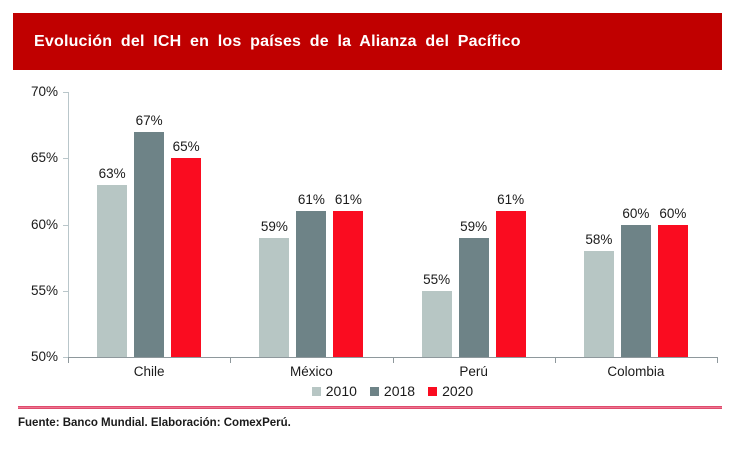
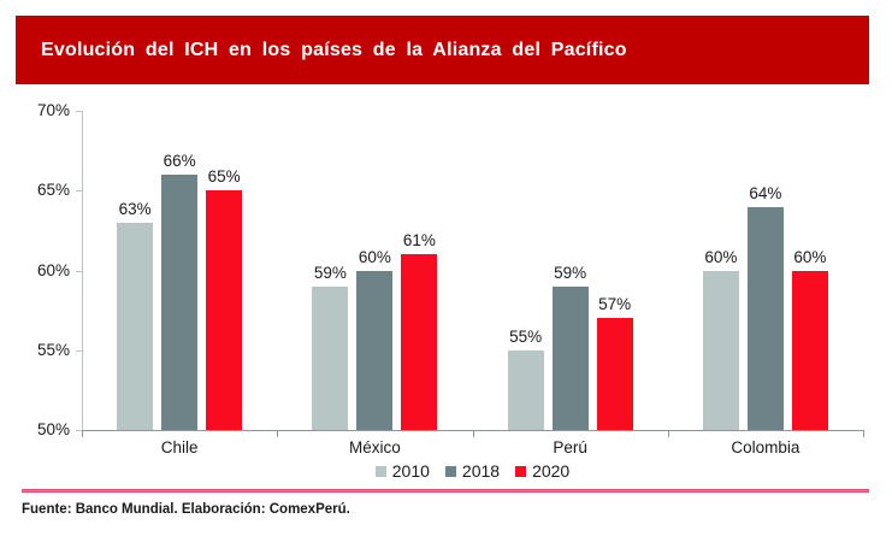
2018/Chile: 67% -> 66%
2018/México: 61% -> 60%
2020/Perú: 61% -> 57%
2010/Colombia: 58% -> 60%
2018/Colombia: 60% -> 64%
